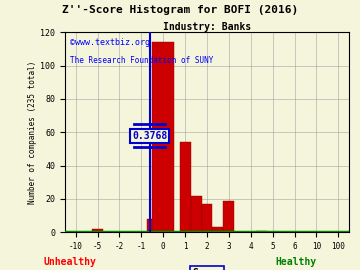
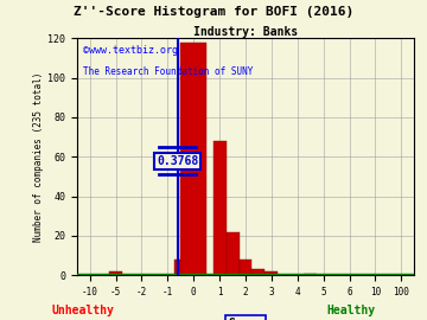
0: 114 -> 118
1: 54 -> 68
2: 17 -> 8
3: 19 -> 2
